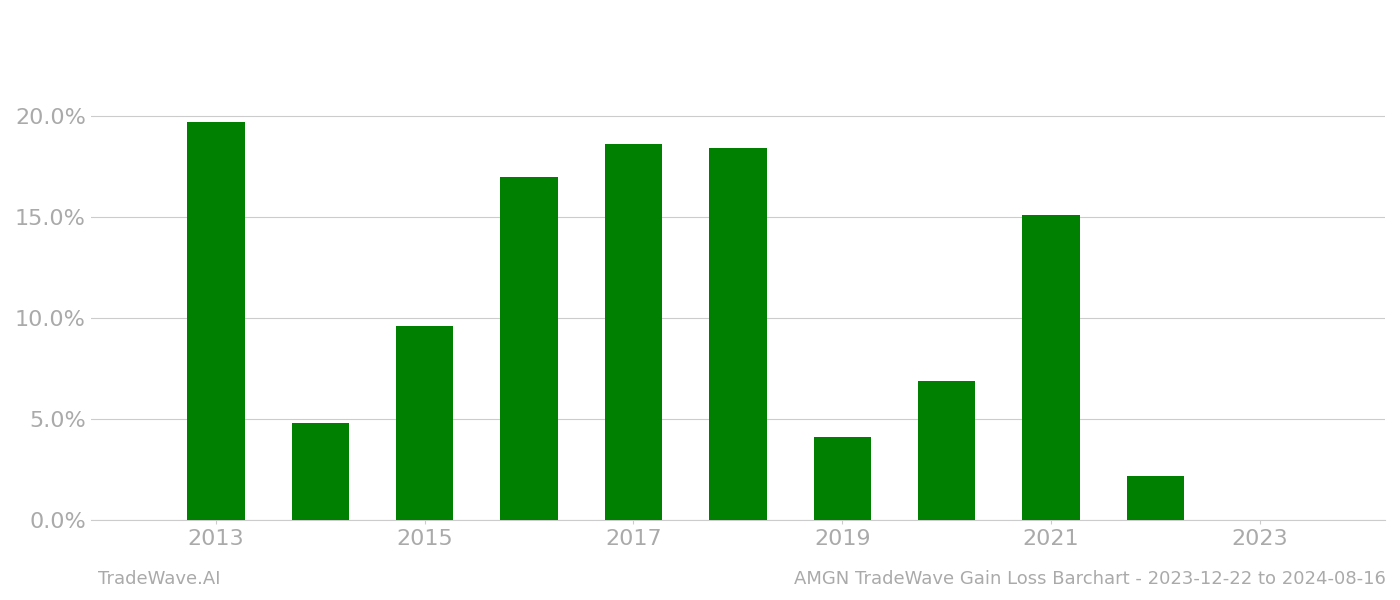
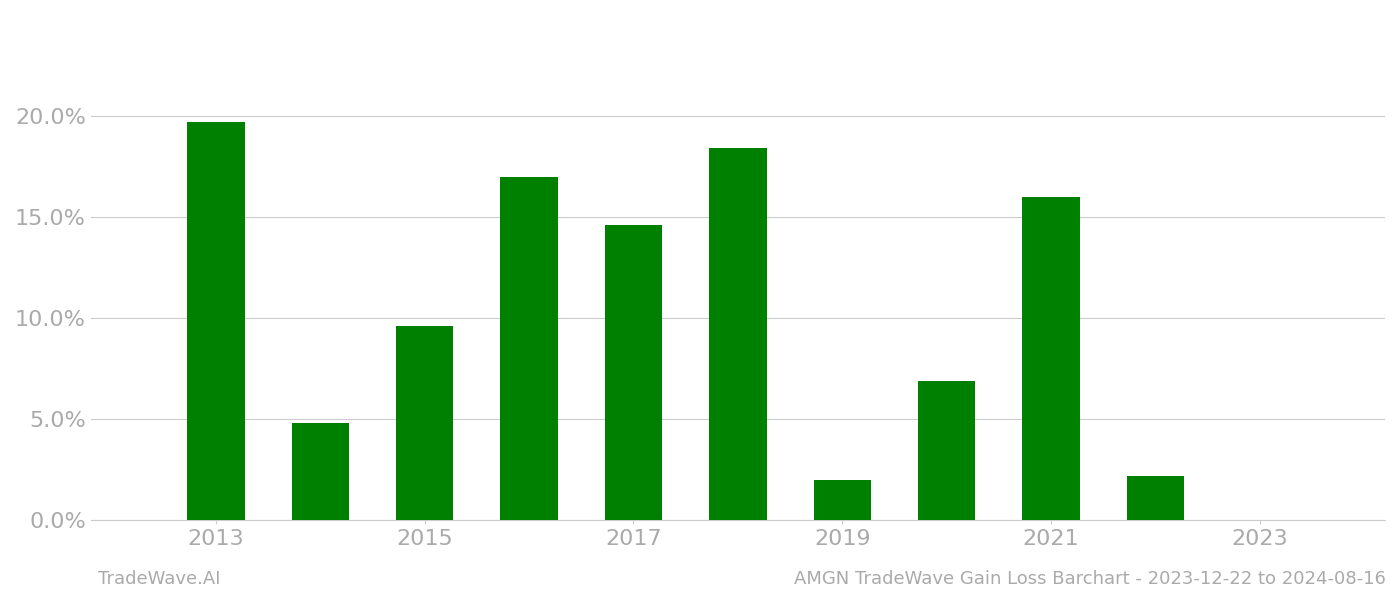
2017: 18.6% -> 14.6%
2019: 4.1% -> 2.0%
2021: 15.1% -> 16.0%
